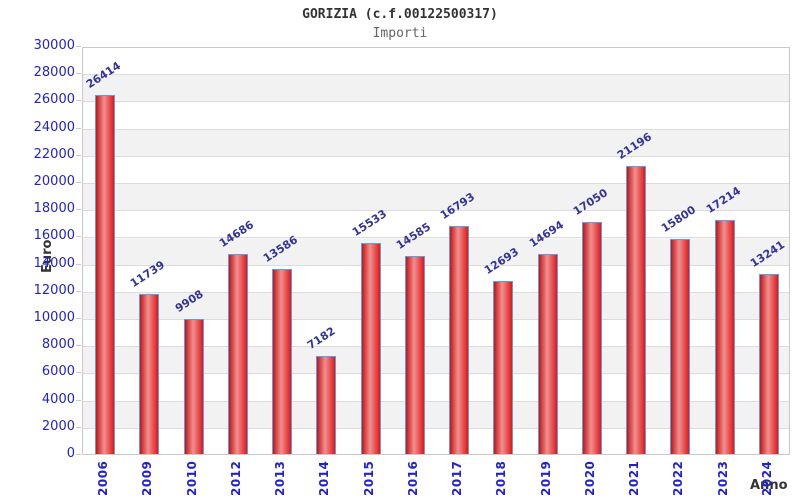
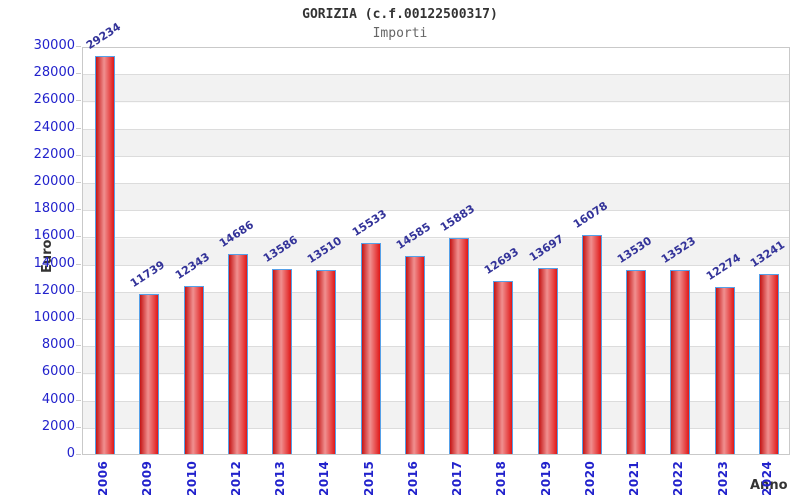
2006: 26414 -> 29234
2010: 9908 -> 12343
2014: 7182 -> 13510
2017: 16793 -> 15883
2019: 14694 -> 13697
2020: 17050 -> 16078
2021: 21196 -> 13530
2022: 15800 -> 13523
2023: 17214 -> 12274
